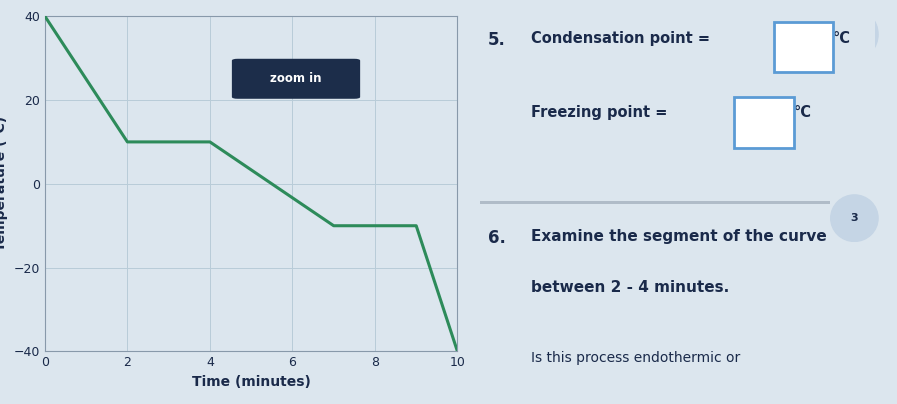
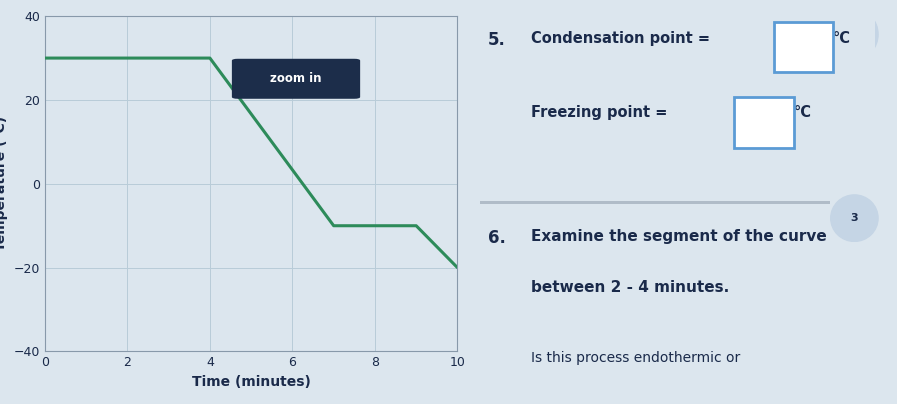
0: 40 -> 30
2: 10 -> 30
4: 10 -> 30
10: -40 -> -20
